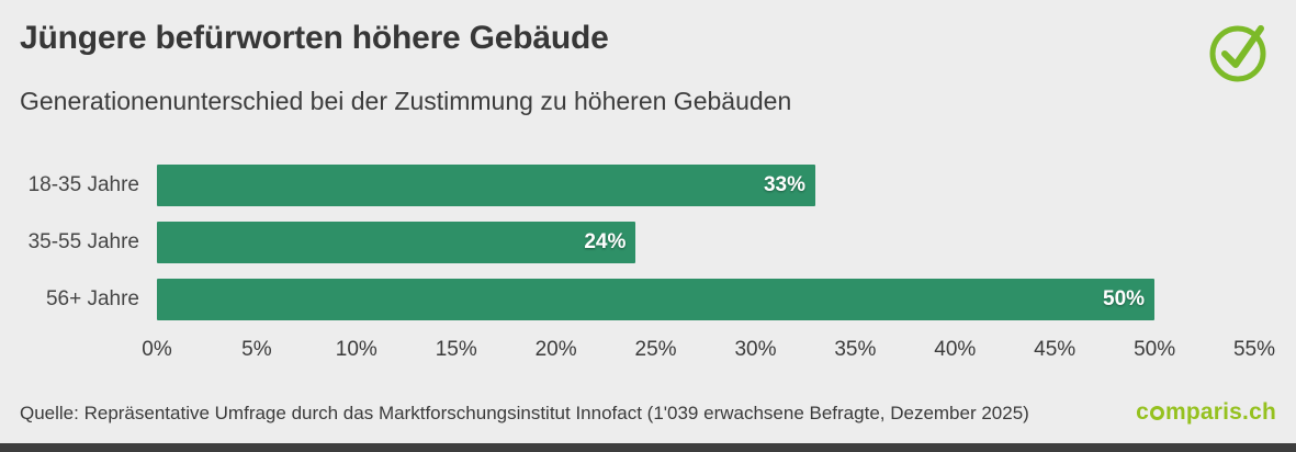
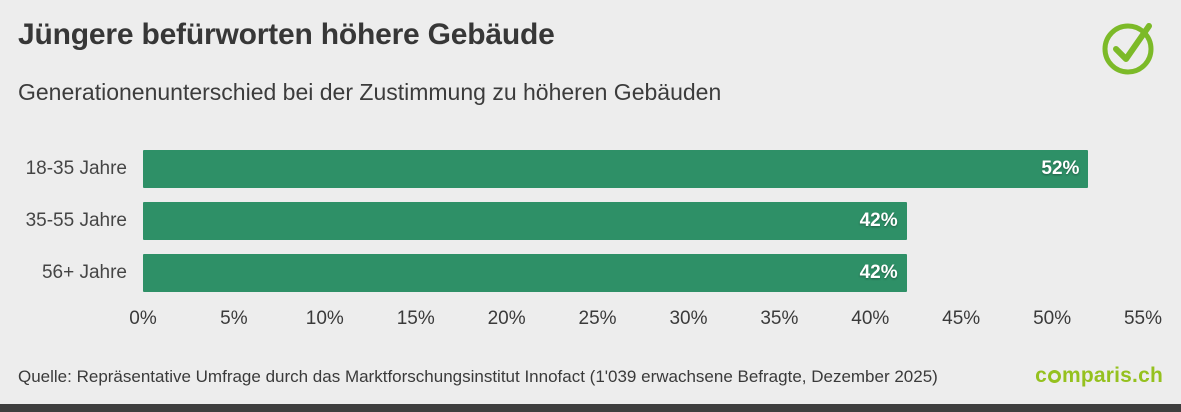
18-35 Jahre: 33% -> 52%
35-55 Jahre: 24% -> 42%
56+ Jahre: 50% -> 42%
